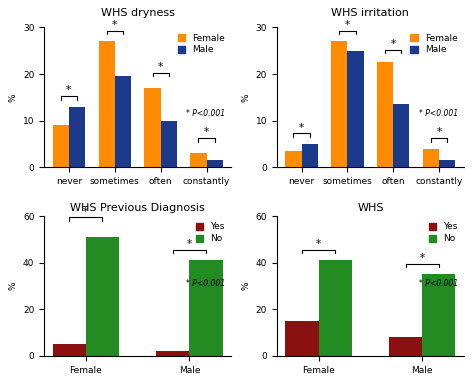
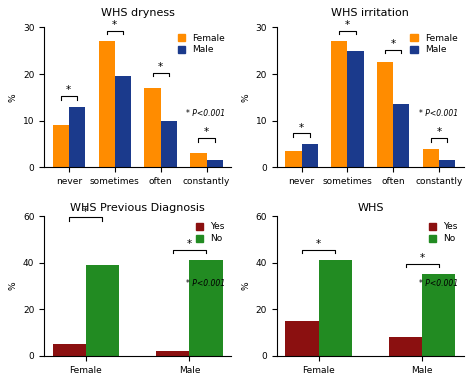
WHS Previous Diagnosis/No/Female: 51 -> 39
